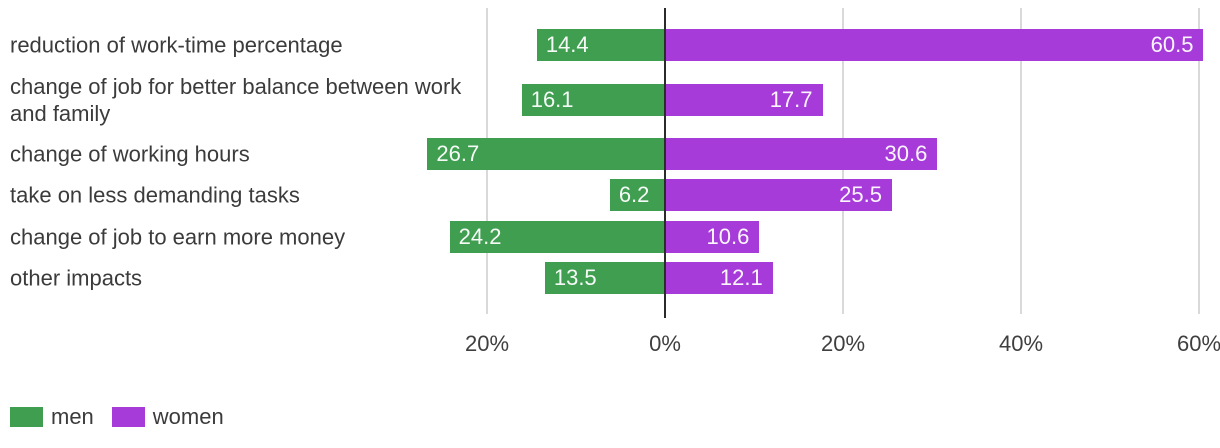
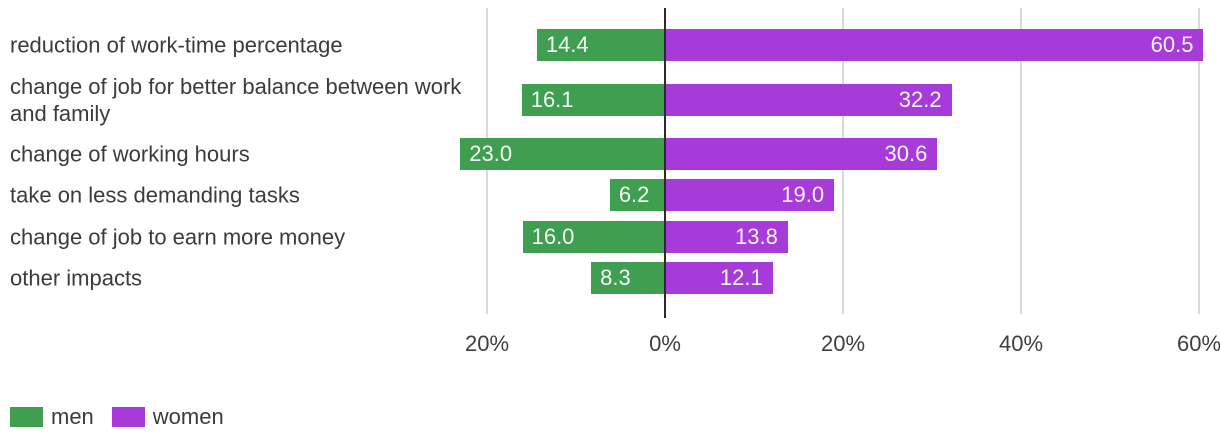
women/change of job for better balance between work and family: 17.7 -> 32.2
men/change of working hours: 26.7 -> 23.0
women/take on less demanding tasks: 25.5 -> 19.0
men/change of job to earn more money: 24.2 -> 16.0
women/change of job to earn more money: 10.6 -> 13.8
men/other impacts: 13.5 -> 8.3
